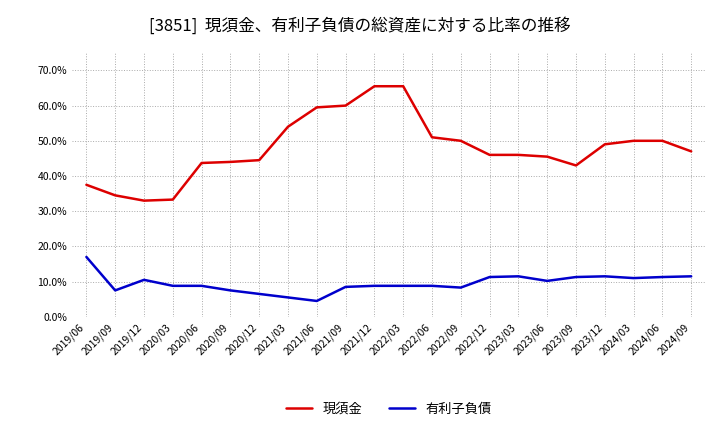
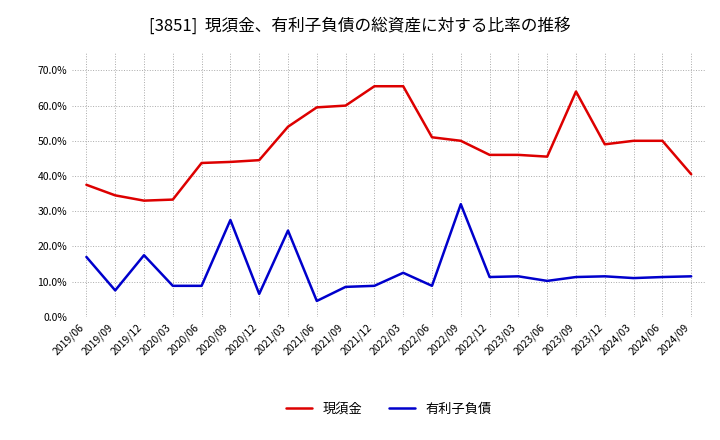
有利子負債/2019/12: 10.5% -> 17.5%
有利子負債/2020/09: 7.5% -> 27.5%
有利子負債/2021/03: 5.5% -> 24.5%
有利子負債/2022/03: 8.8% -> 12.5%
有利子負債/2022/09: 8.3% -> 32.0%
現須金/2023/09: 43.0% -> 64.0%
現須金/2024/09: 47.0% -> 40.5%
